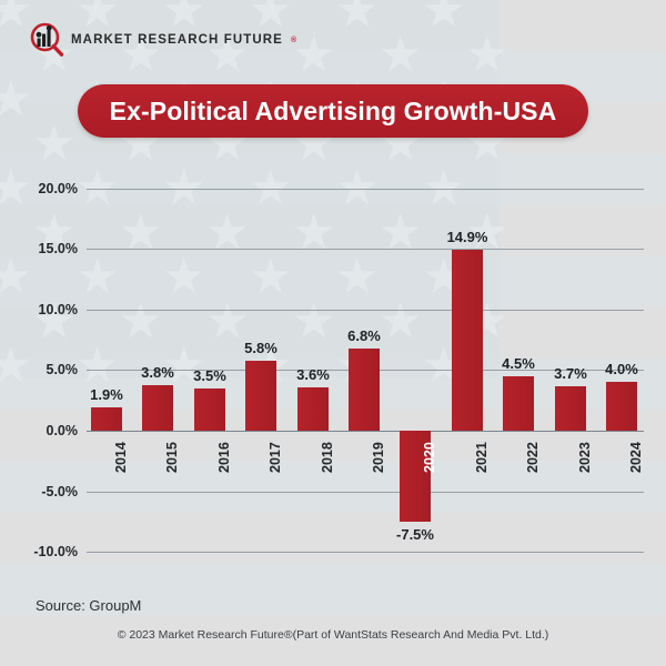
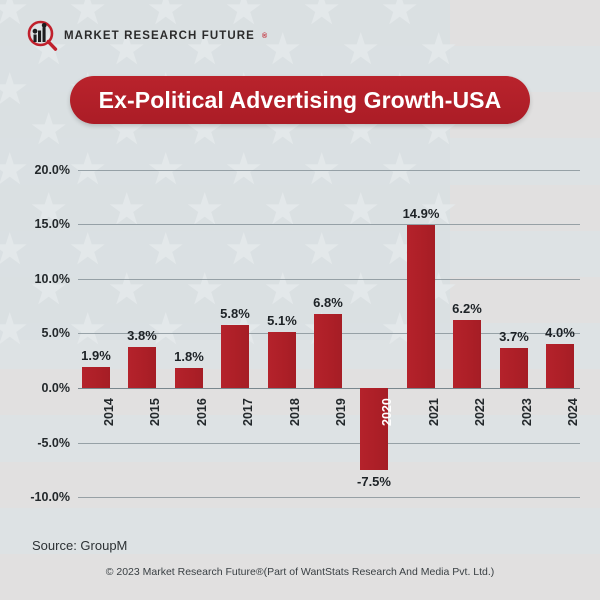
2016: 3.5% -> 1.8%
2018: 3.6% -> 5.1%
2022: 4.5% -> 6.2%
